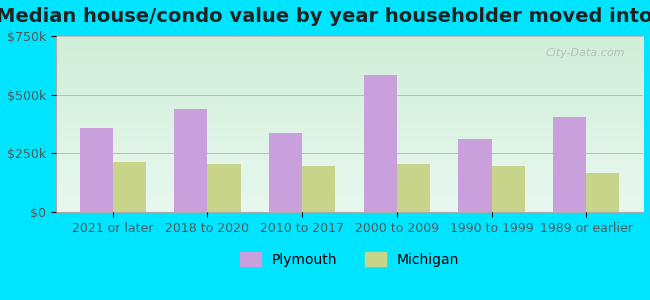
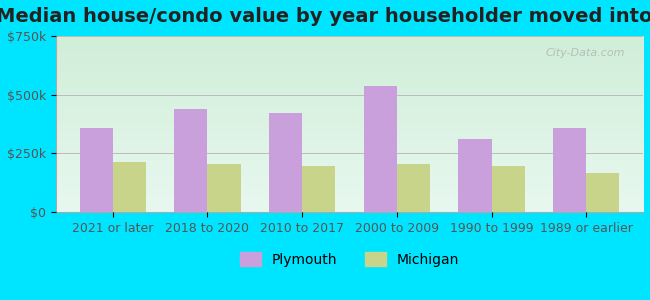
Plymouth/2010 to 2017: $335k -> $420k
Plymouth/2000 to 2009: $585k -> $535k
Plymouth/1989 or earlier: $405k -> $360k
